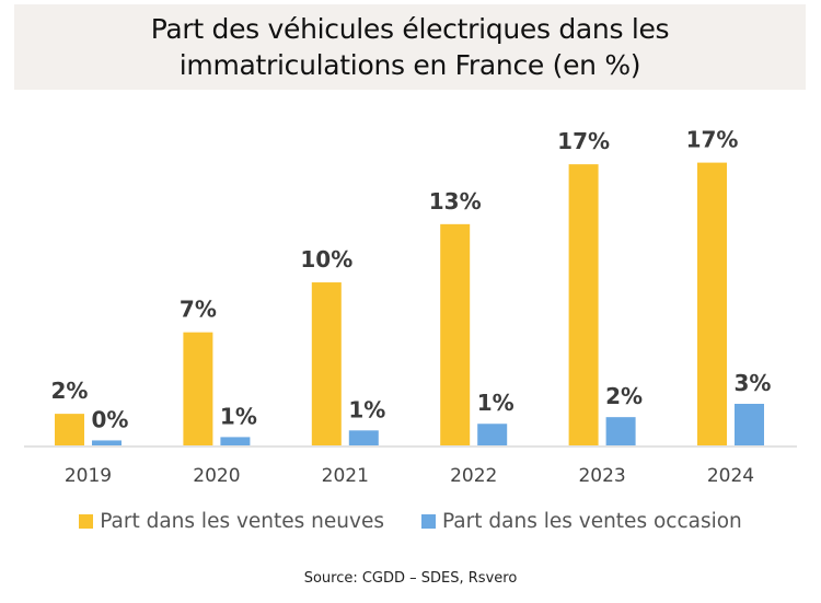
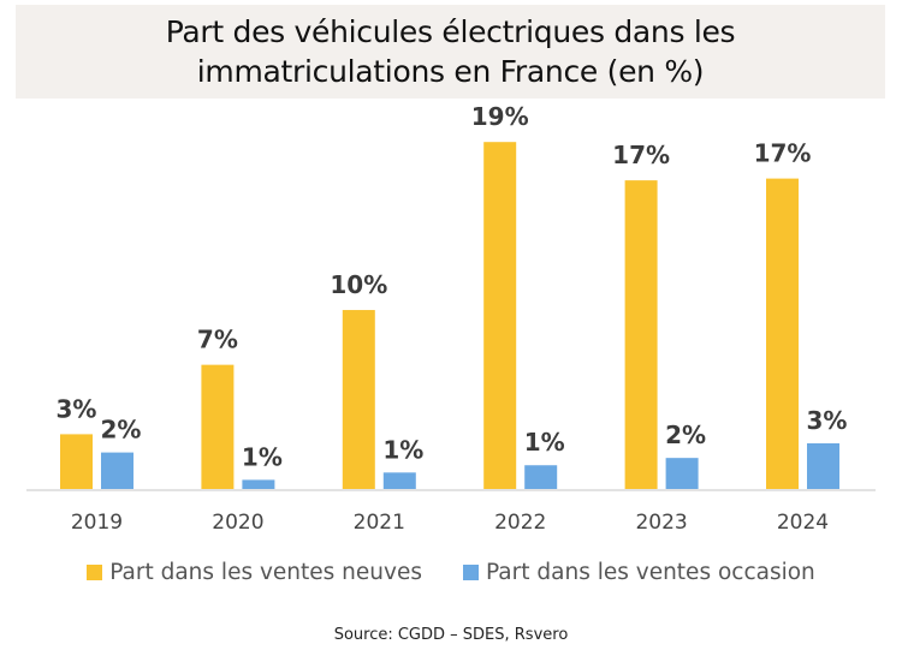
Part dans les ventes neuves/2019: 2% -> 3%
Part dans les ventes occasion/2019: 0% -> 2%
Part dans les ventes neuves/2022: 13% -> 19%
